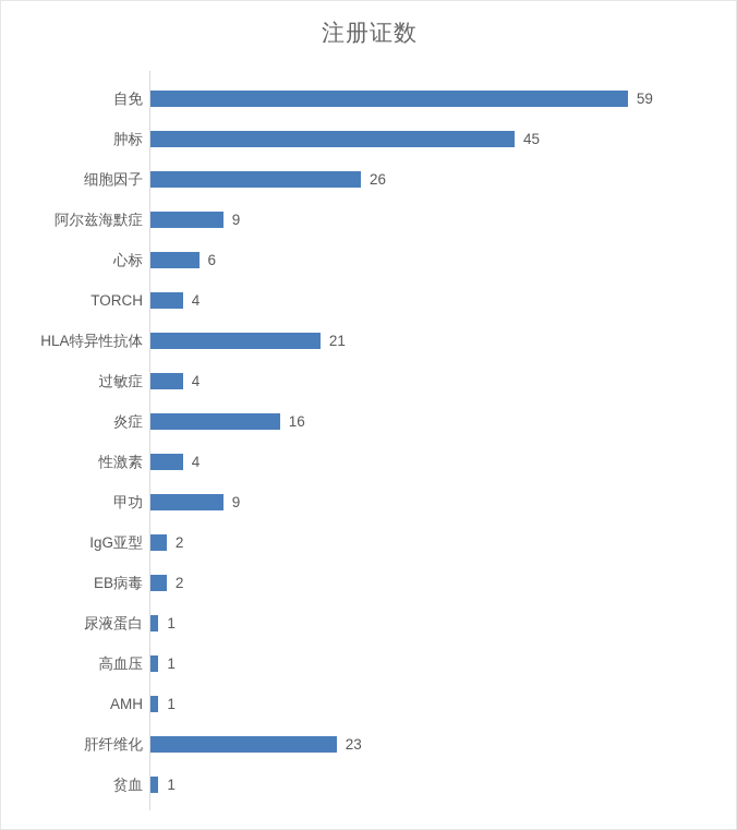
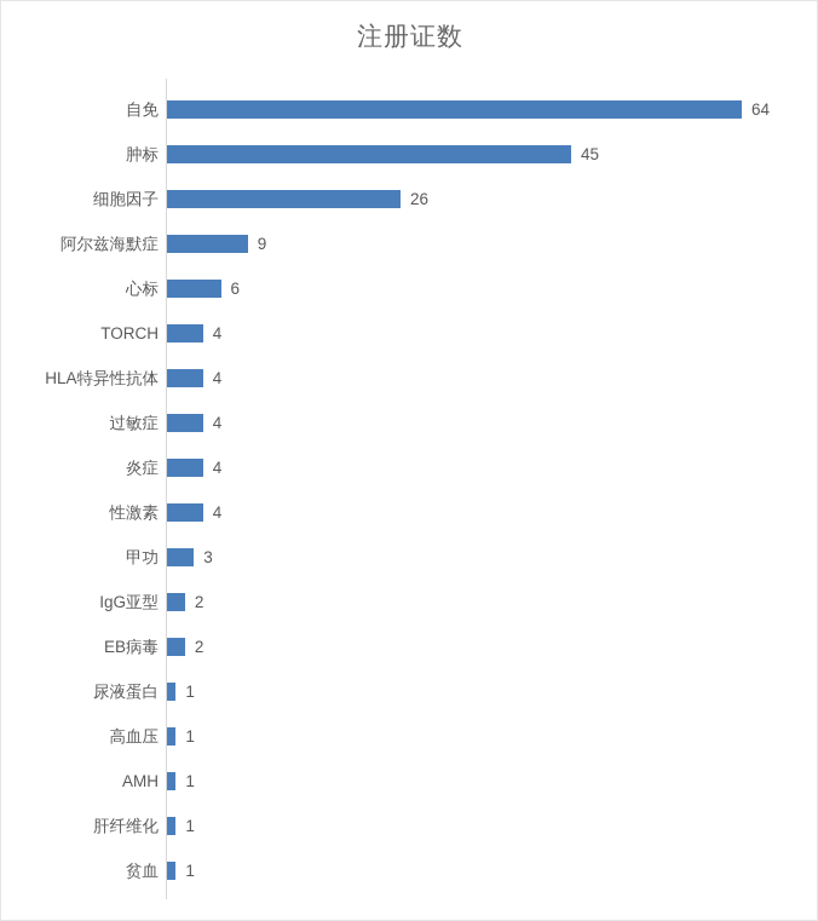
自免: 59 -> 64
HLA特异性抗体: 21 -> 4
炎症: 16 -> 4
甲功: 9 -> 3
肝纤维化: 23 -> 1
